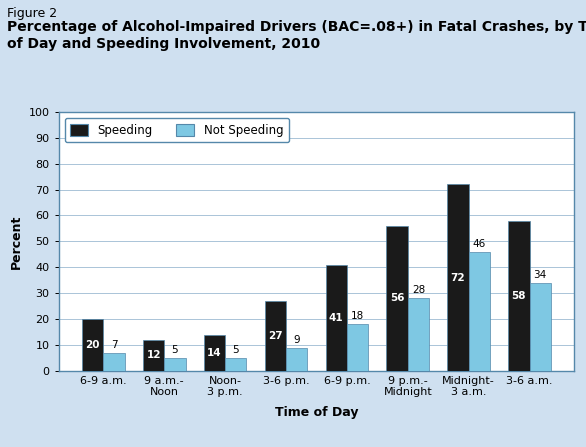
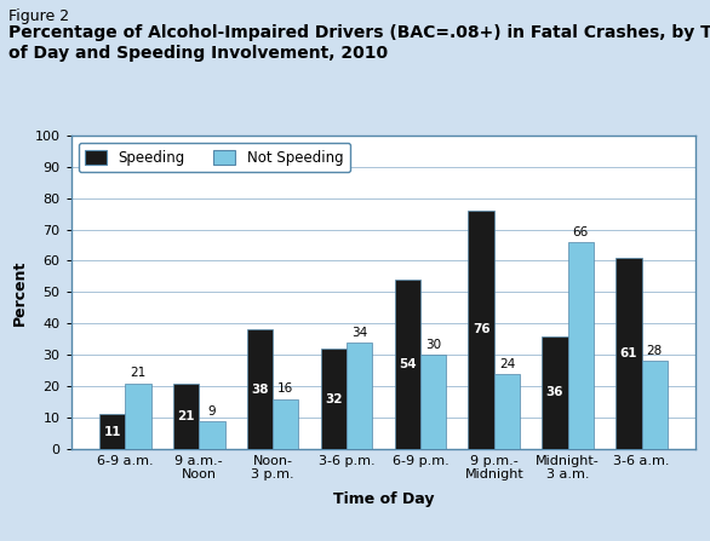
Speeding/6-9 a.m.: 20 -> 11
Not Speeding/6-9 a.m.: 7 -> 21
Speeding/9 a.m.- Noon: 12 -> 21
Not Speeding/9 a.m.- Noon: 5 -> 9
Speeding/Noon- 3 p.m.: 14 -> 38
Not Speeding/Noon- 3 p.m.: 5 -> 16
Speeding/3-6 p.m.: 27 -> 32
Not Speeding/3-6 p.m.: 9 -> 34
Speeding/6-9 p.m.: 41 -> 54
Not Speeding/6-9 p.m.: 18 -> 30
Speeding/9 p.m.- Midnight: 56 -> 76
Not Speeding/9 p.m.- Midnight: 28 -> 24
Speeding/Midnight- 3 a.m.: 72 -> 36
Not Speeding/Midnight- 3 a.m.: 46 -> 66
Speeding/3-6 a.m.: 58 -> 61
Not Speeding/3-6 a.m.: 34 -> 28
